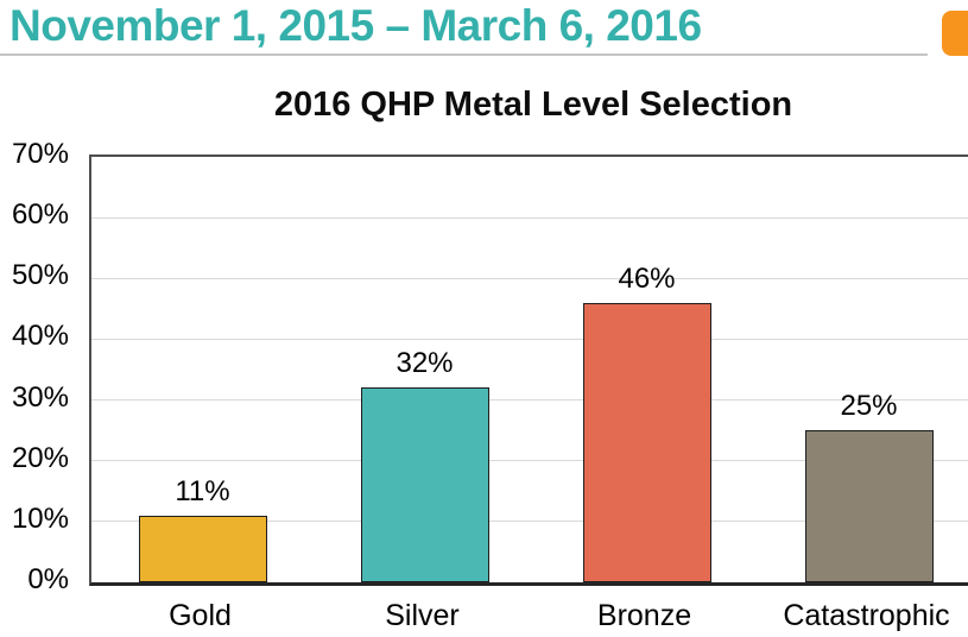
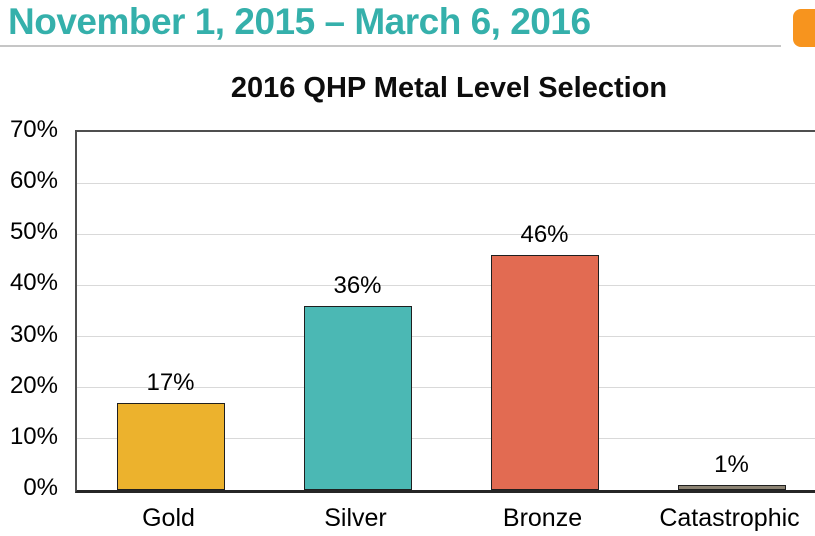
Gold: 11% -> 17%
Silver: 32% -> 36%
Catastrophic: 25% -> 1%
